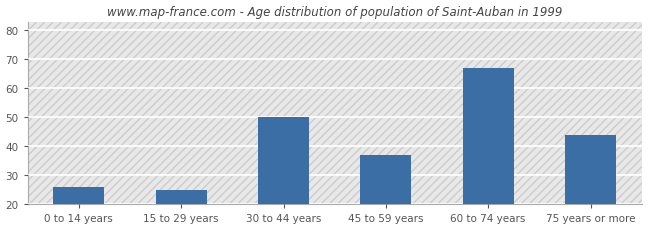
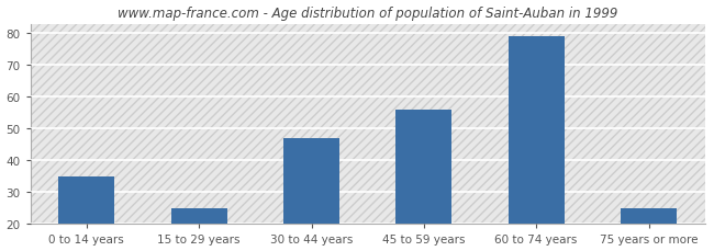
0 to 14 years: 26 -> 35
30 to 44 years: 50 -> 47
45 to 59 years: 37 -> 56
60 to 74 years: 67 -> 79
75 years or more: 44 -> 25
